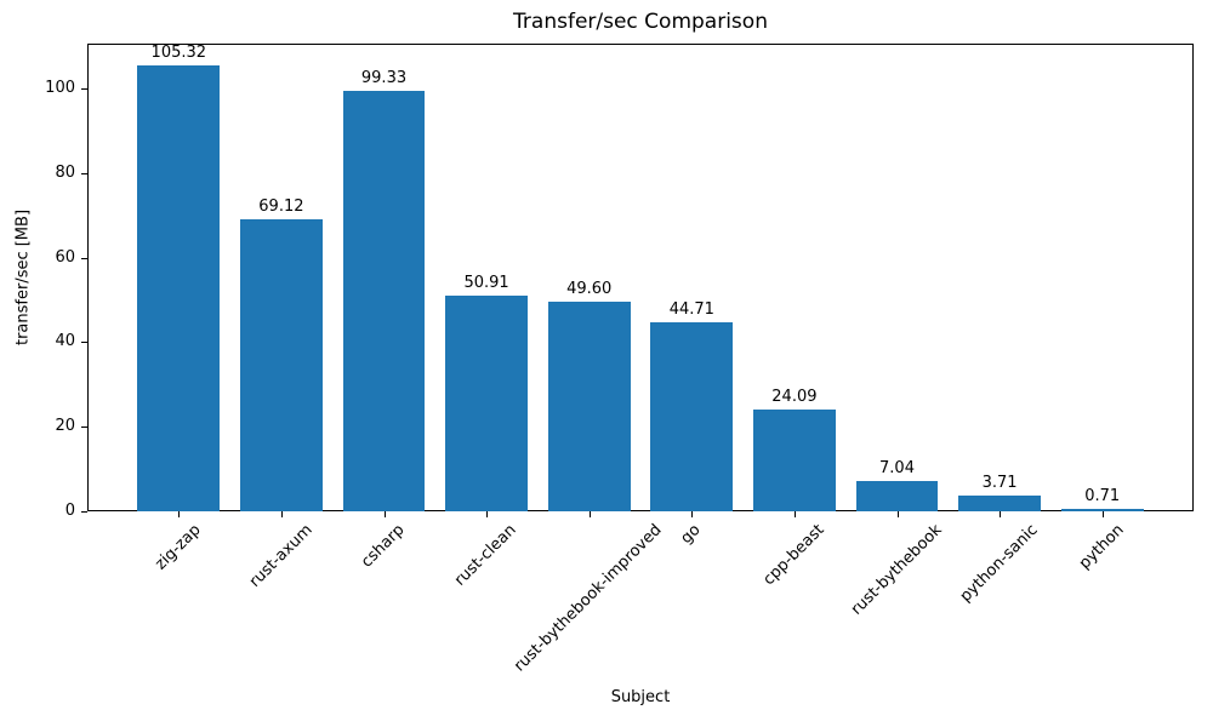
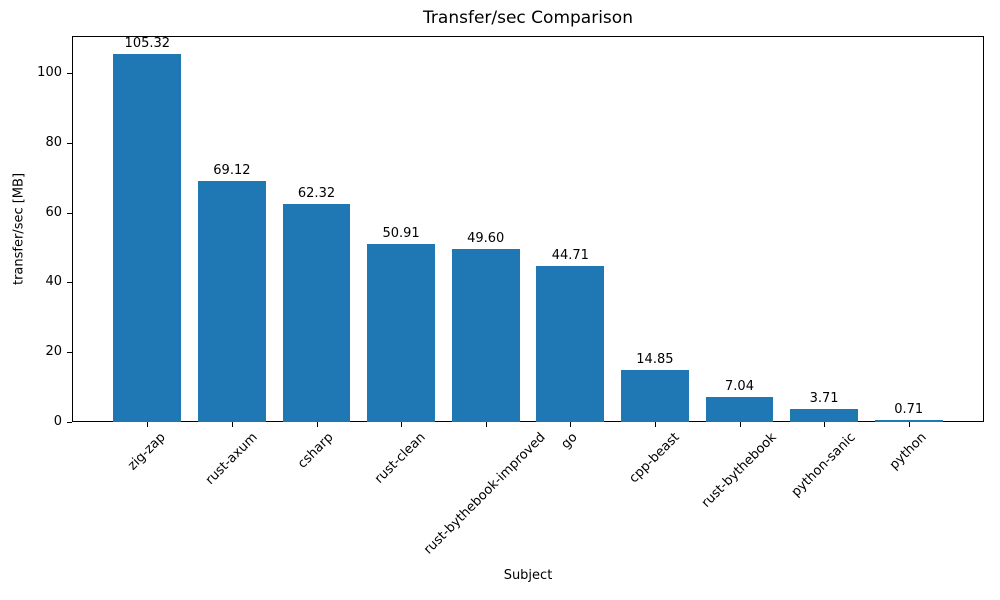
csharp: 99.33 -> 62.32
cpp-beast: 24.09 -> 14.85
